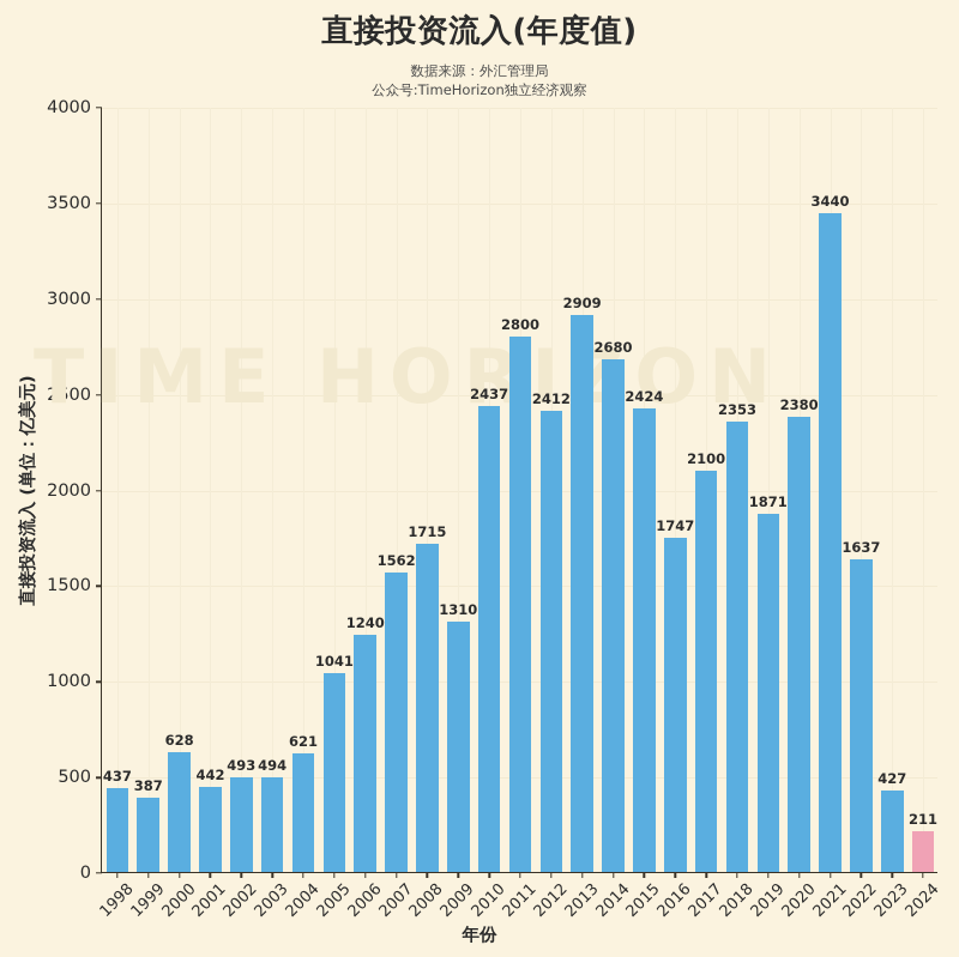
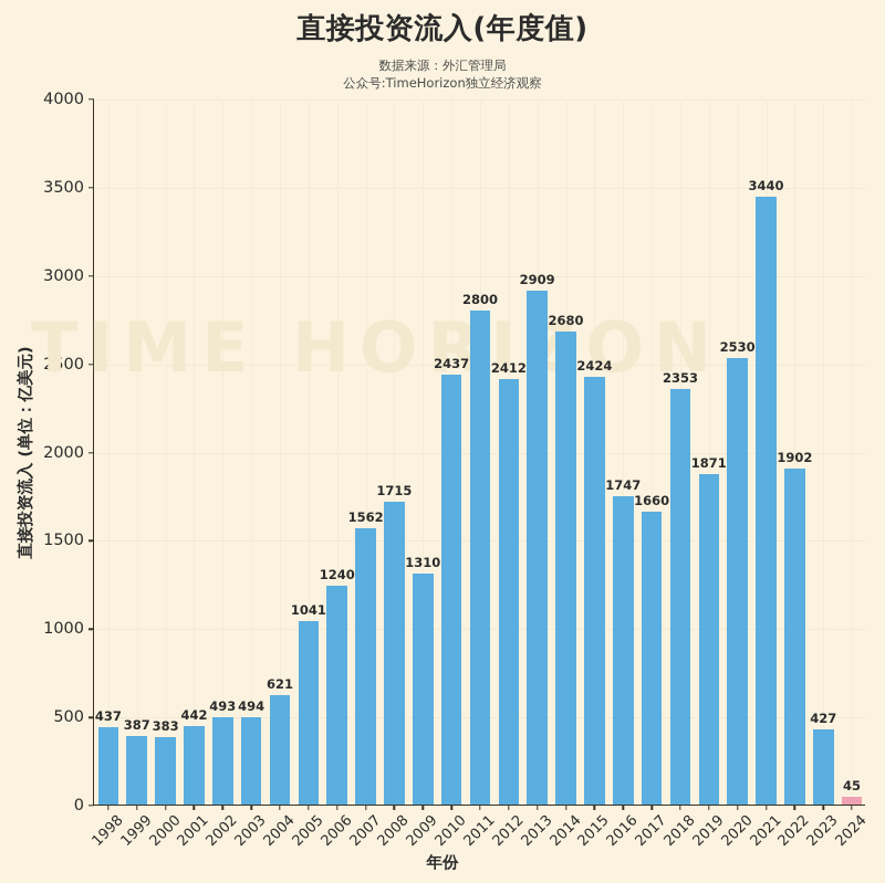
2000: 628 -> 383
2017: 2100 -> 1660
2020: 2380 -> 2530
2022: 1637 -> 1902
2024: 211 -> 45
